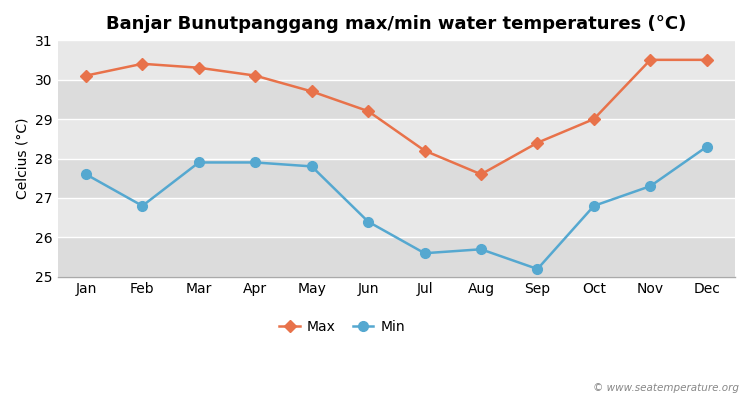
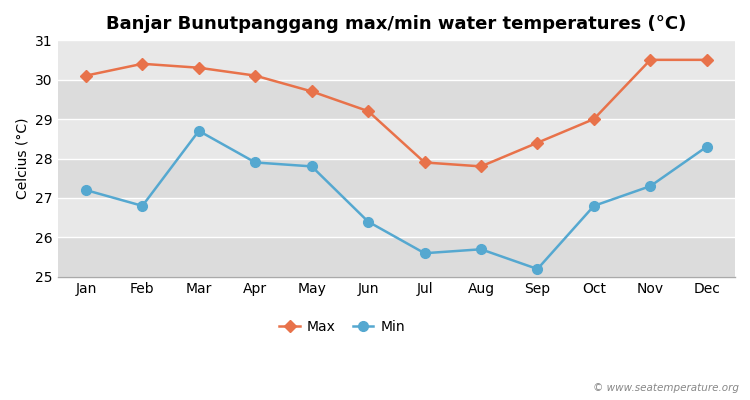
Min/Jan: 27.6 -> 27.2
Min/Mar: 27.9 -> 28.7
Max/Jul: 28.2 -> 27.9
Max/Aug: 27.6 -> 27.8
